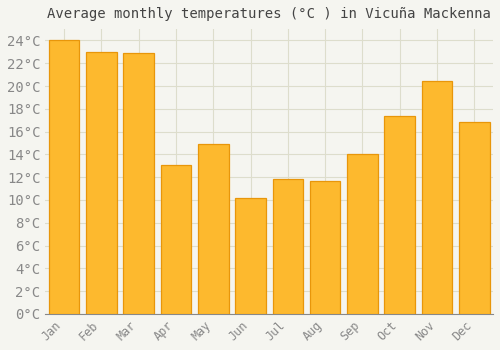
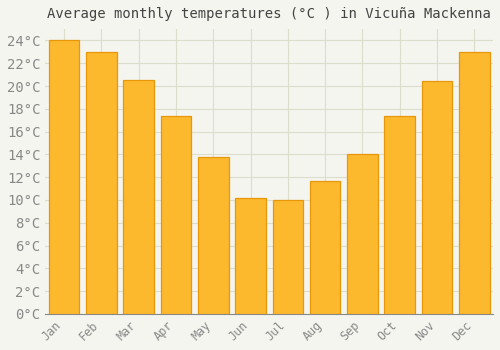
Mar: 22.9°C -> 20.5°C
Apr: 13.1°C -> 17.4°C
May: 14.9°C -> 13.8°C
Jul: 11.8°C -> 10.0°C
Dec: 16.8°C -> 23.0°C
